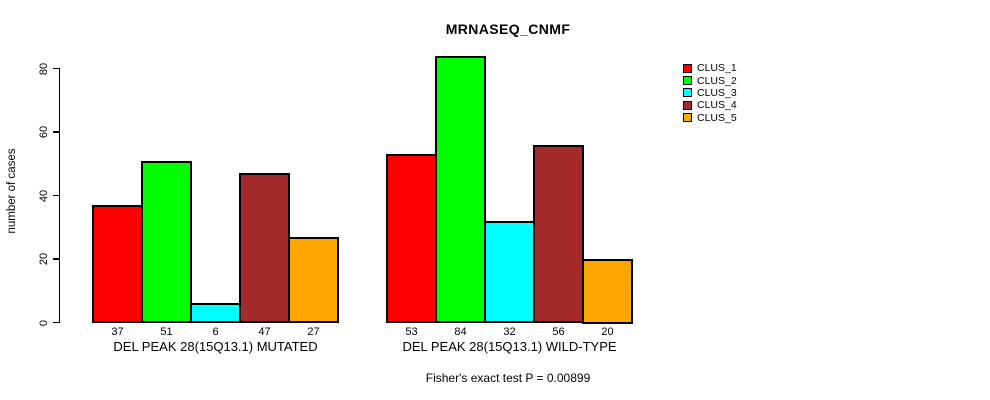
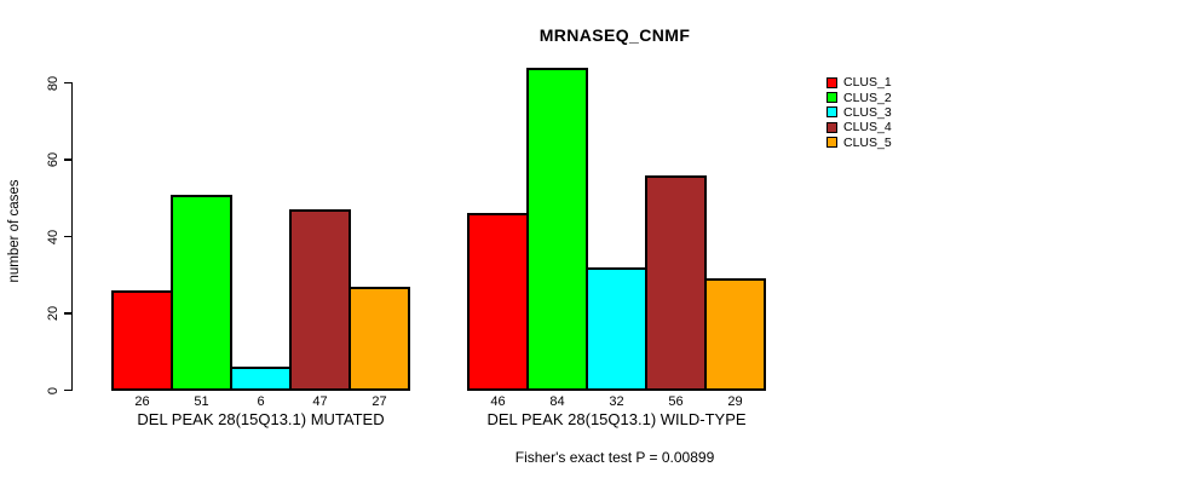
CLUS_1/DEL PEAK 28(15Q13.1) MUTATED: 37 -> 26
CLUS_1/DEL PEAK 28(15Q13.1) WILD-TYPE: 53 -> 46
CLUS_5/DEL PEAK 28(15Q13.1) WILD-TYPE: 20 -> 29
